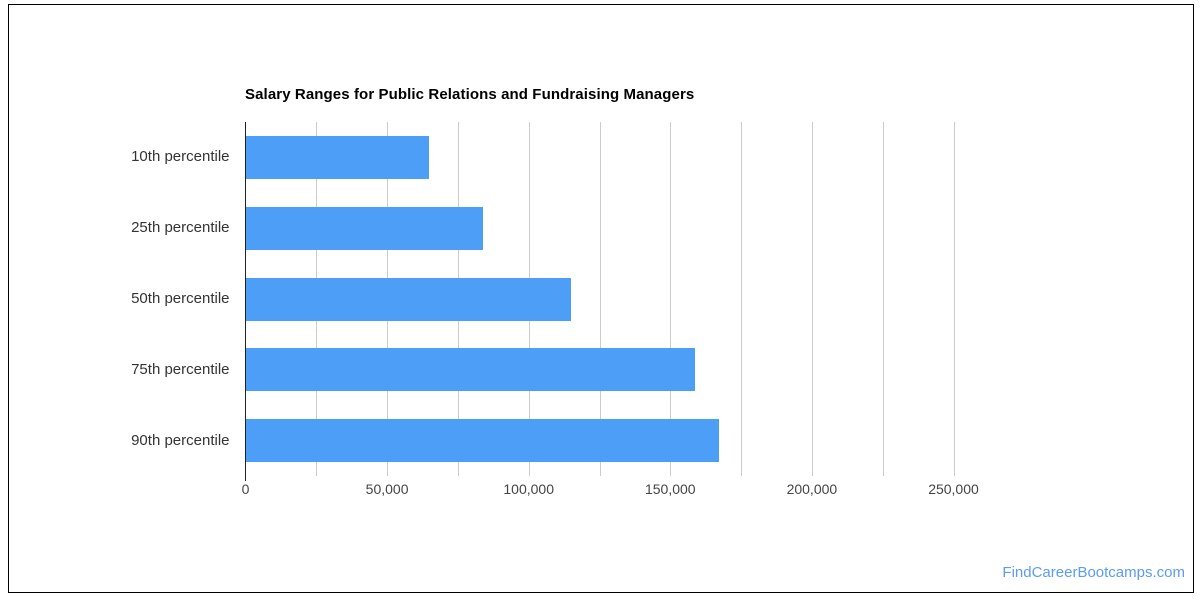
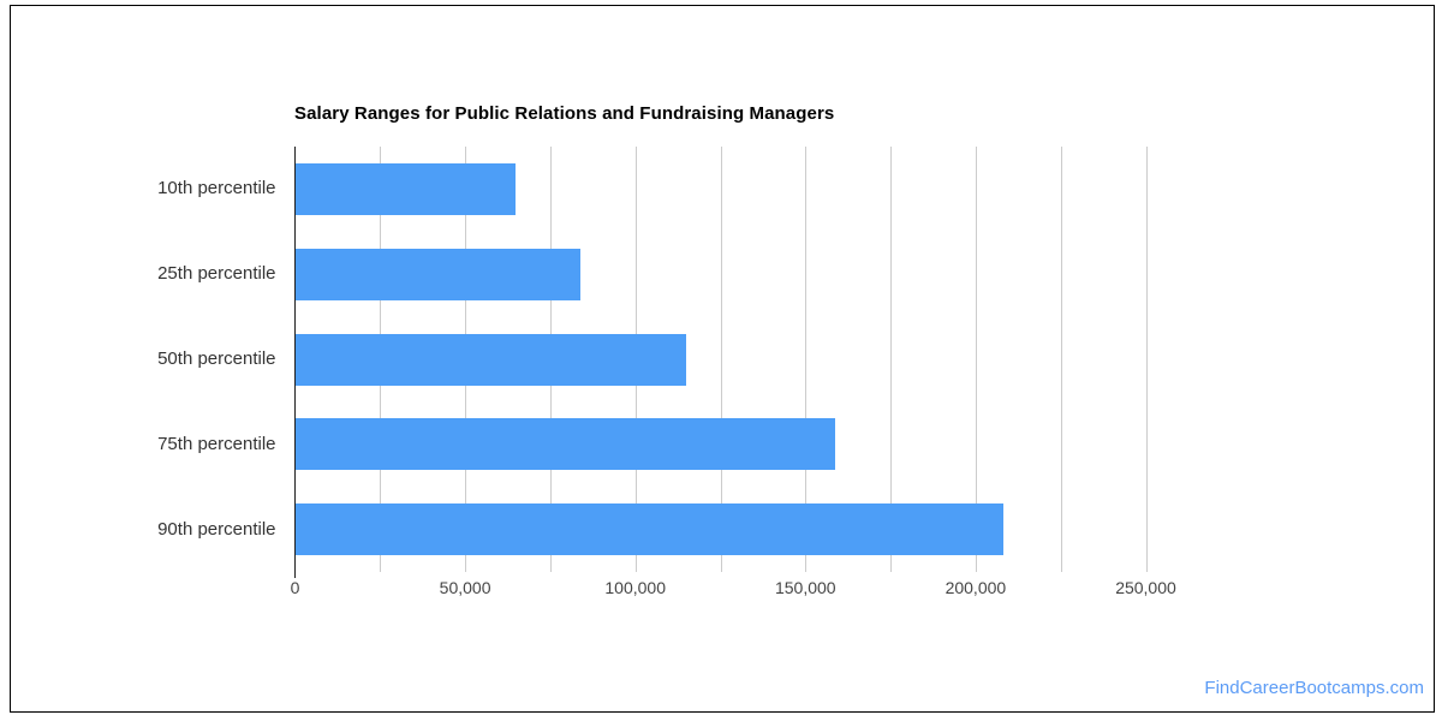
90th percentile: 167000 -> 208000
